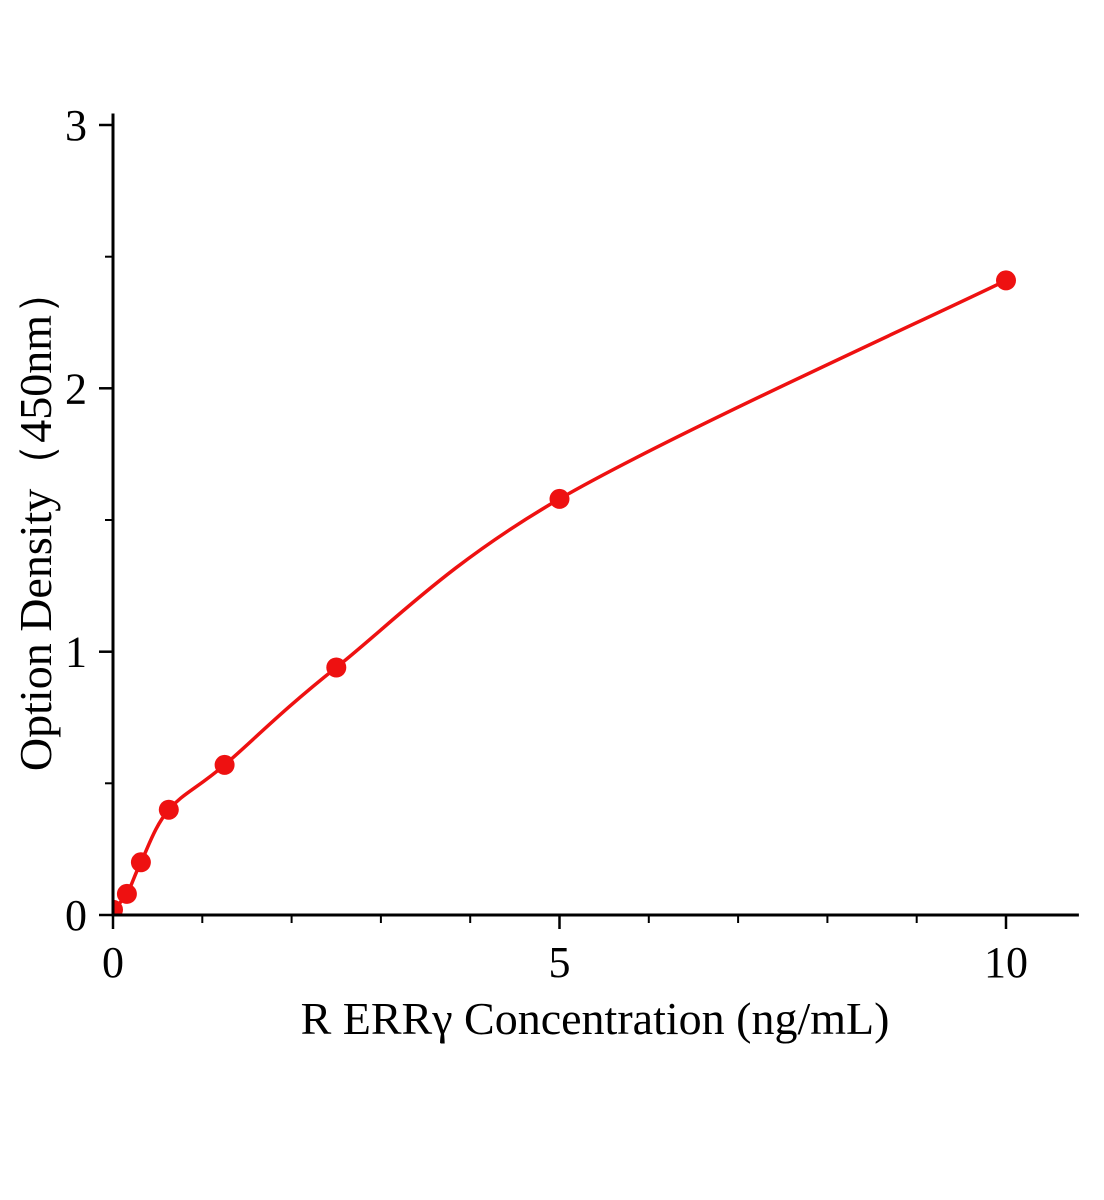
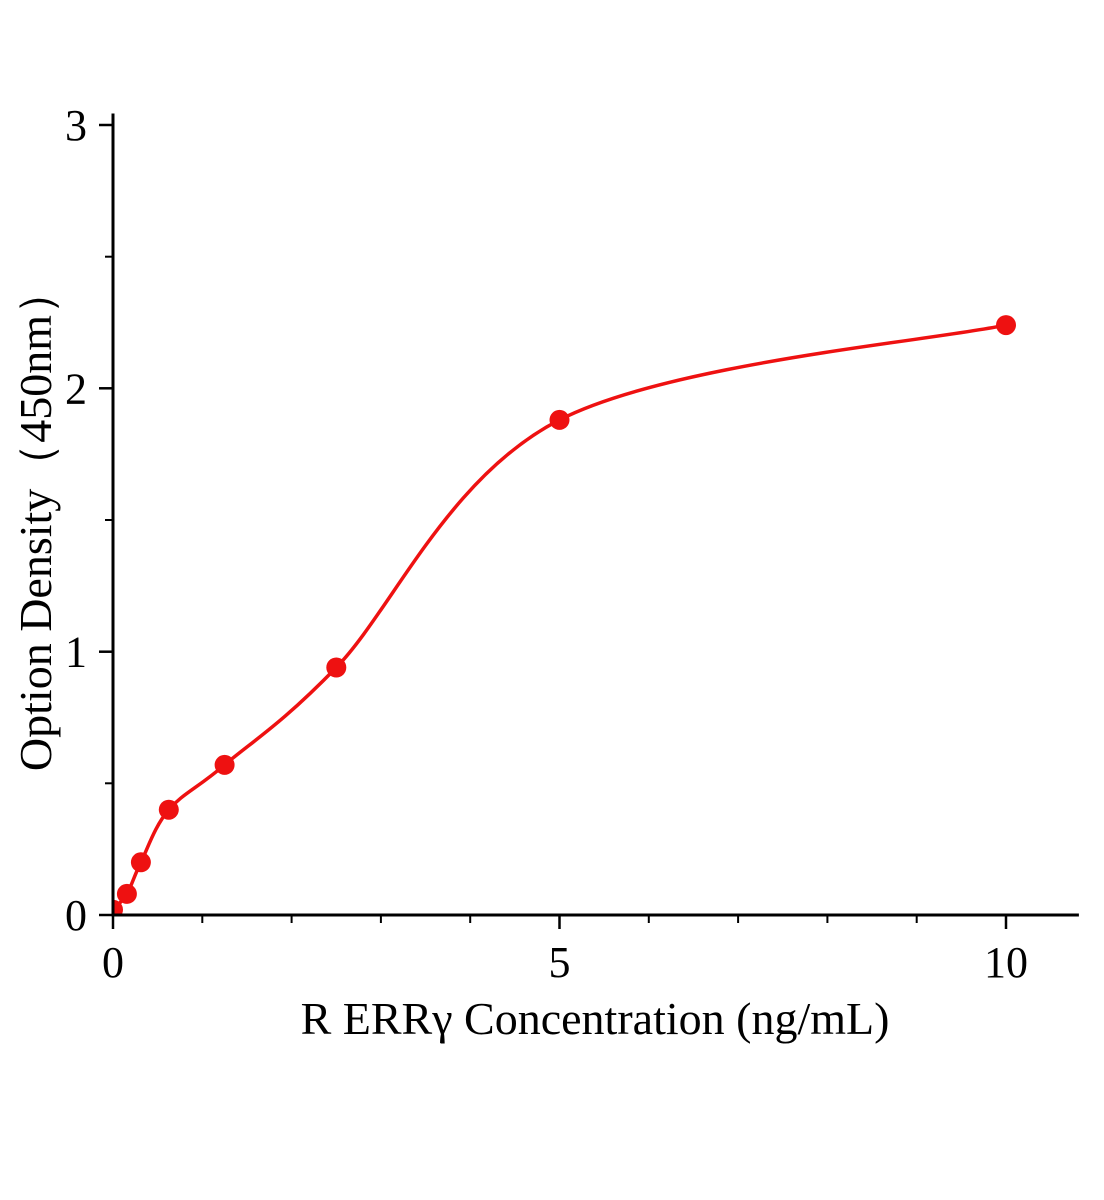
5: 1.58 -> 1.88
10: 2.41 -> 2.24
